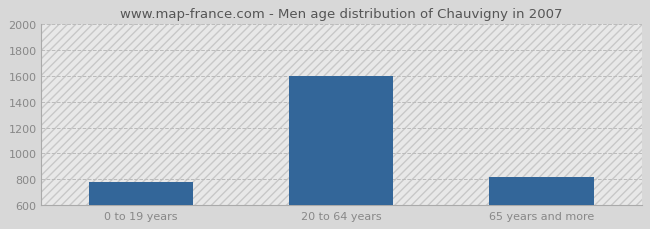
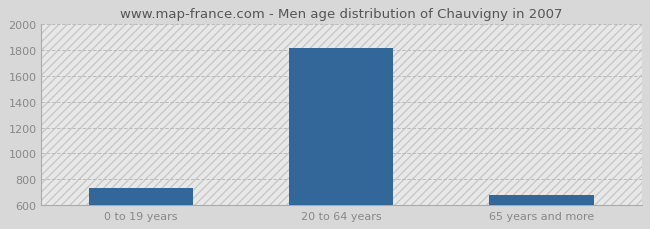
0 to 19 years: 780 -> 730
20 to 64 years: 1600 -> 1820
65 years and more: 820 -> 680
